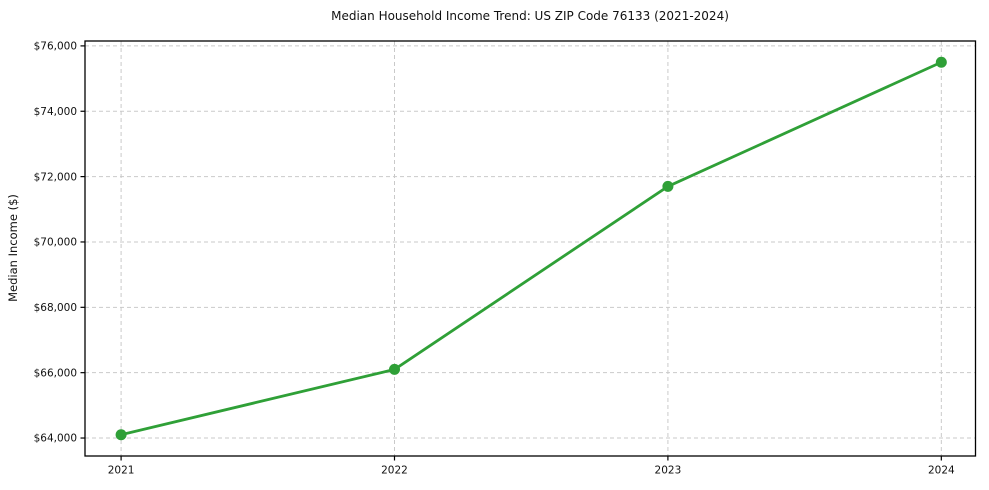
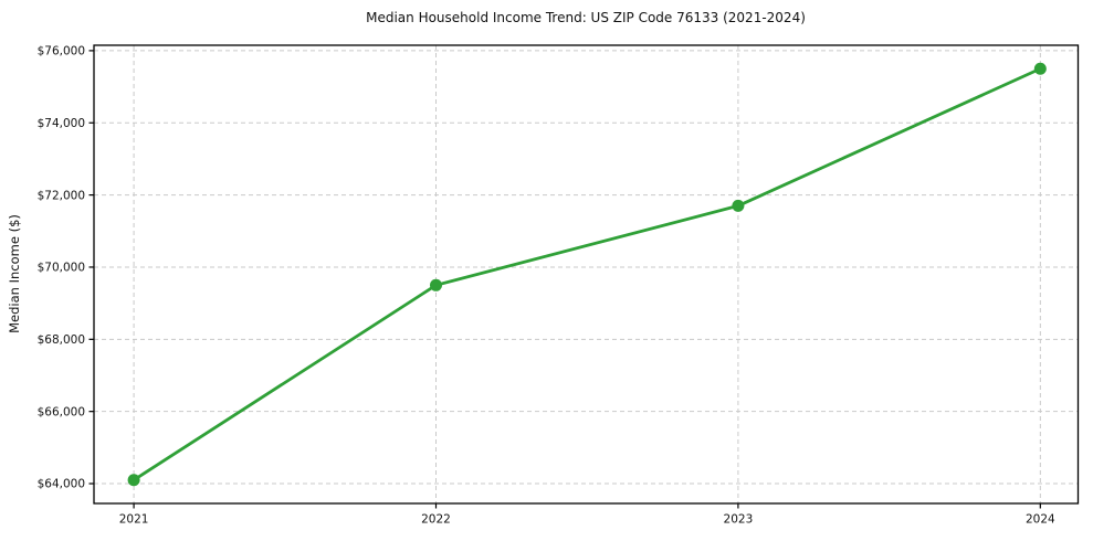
2022: $66100 -> $69500
